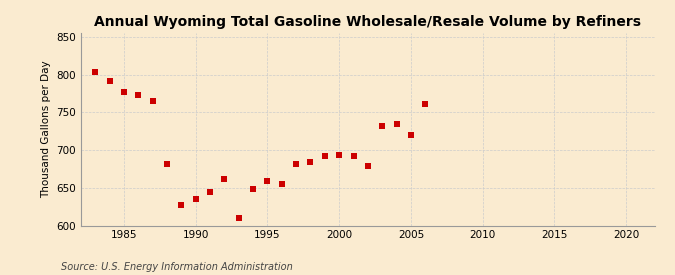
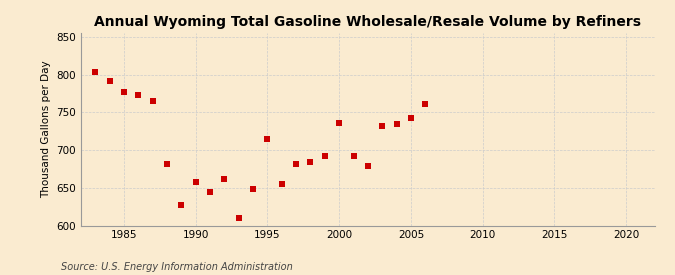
1990: 635 -> 658
1995: 659 -> 714
2000: 693 -> 736
2005: 720 -> 742
